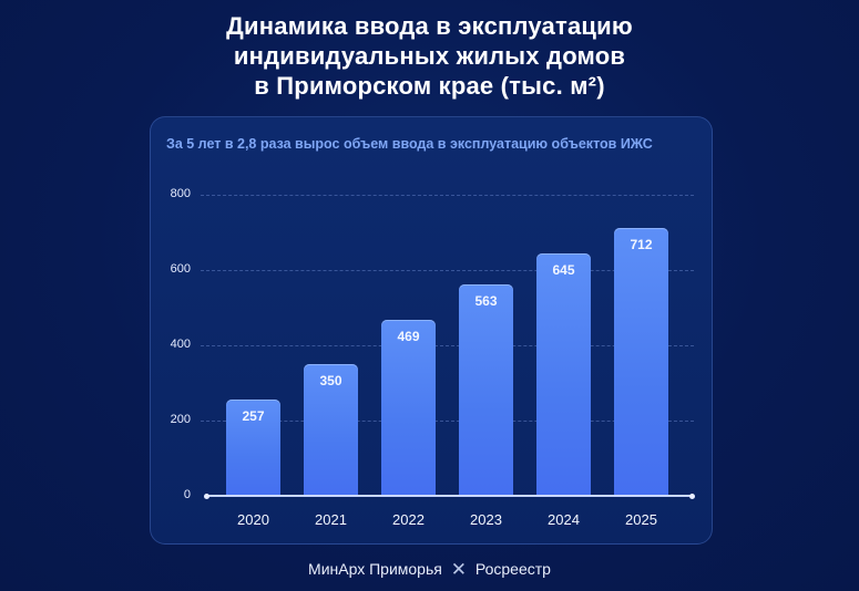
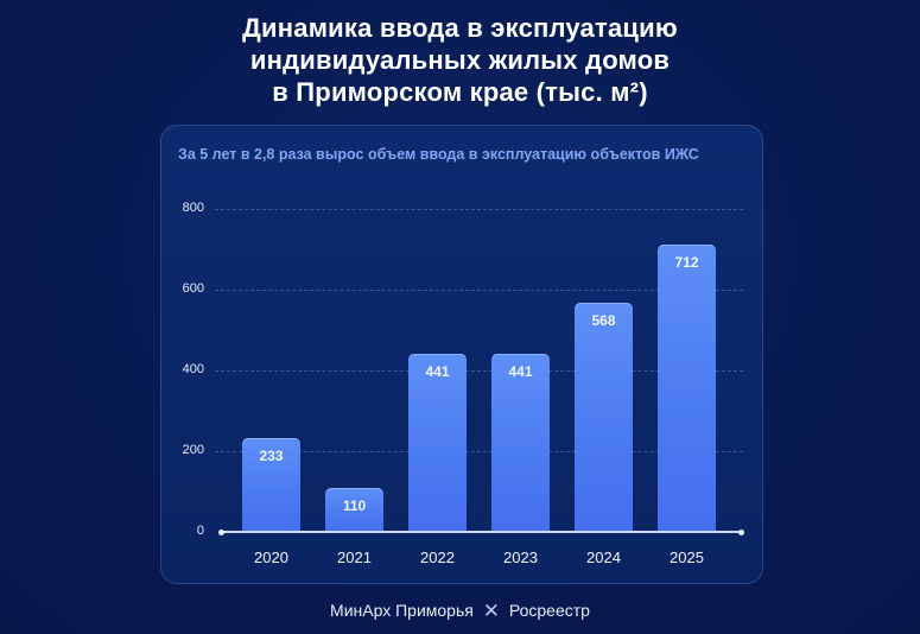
2020: 257 -> 233
2021: 350 -> 110
2022: 469 -> 441
2023: 563 -> 441
2024: 645 -> 568
